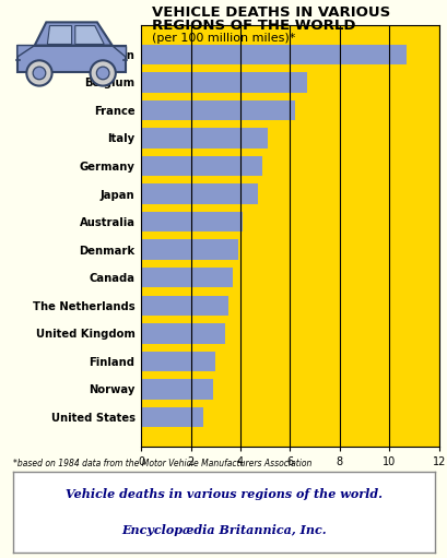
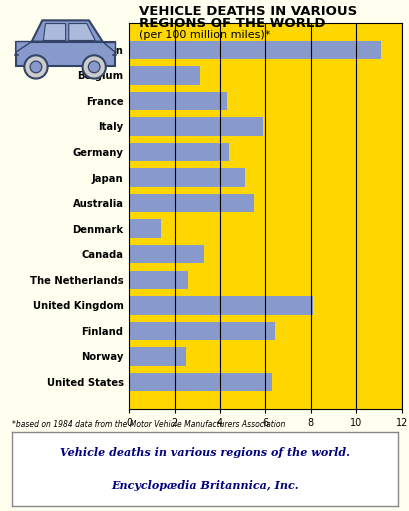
Spain: 10.7 -> 11.1
Belgium: 6.7 -> 3.1
France: 6.2 -> 4.3
Italy: 5.1 -> 5.9
Germany: 4.9 -> 4.4
Japan: 4.7 -> 5.1
Australia: 4.1 -> 5.5
Denmark: 3.9 -> 1.4
Canada: 3.7 -> 3.3
The Netherlands: 3.5 -> 2.6
United Kingdom: 3.4 -> 8.1
Finland: 3.0 -> 6.4
Norway: 2.9 -> 2.5
United States: 2.5 -> 6.3
